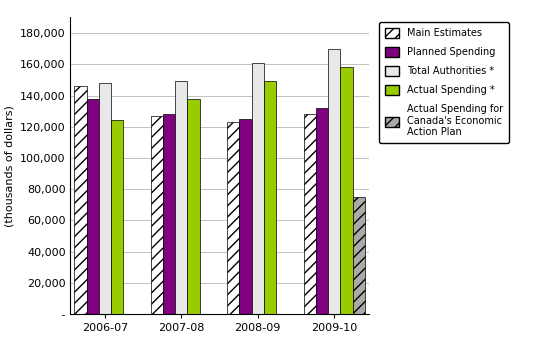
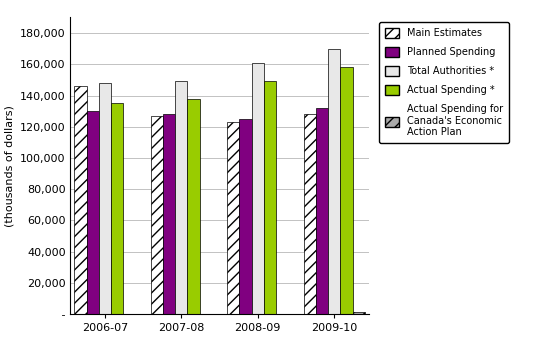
Planned Spending/2006-07: 138,000 -> 130,000
Actual Spending */2006-07: 124,000 -> 135,000
Actual Spending for Canada's Economic Action Plan/2009-10: 75,000 -> 2,000
